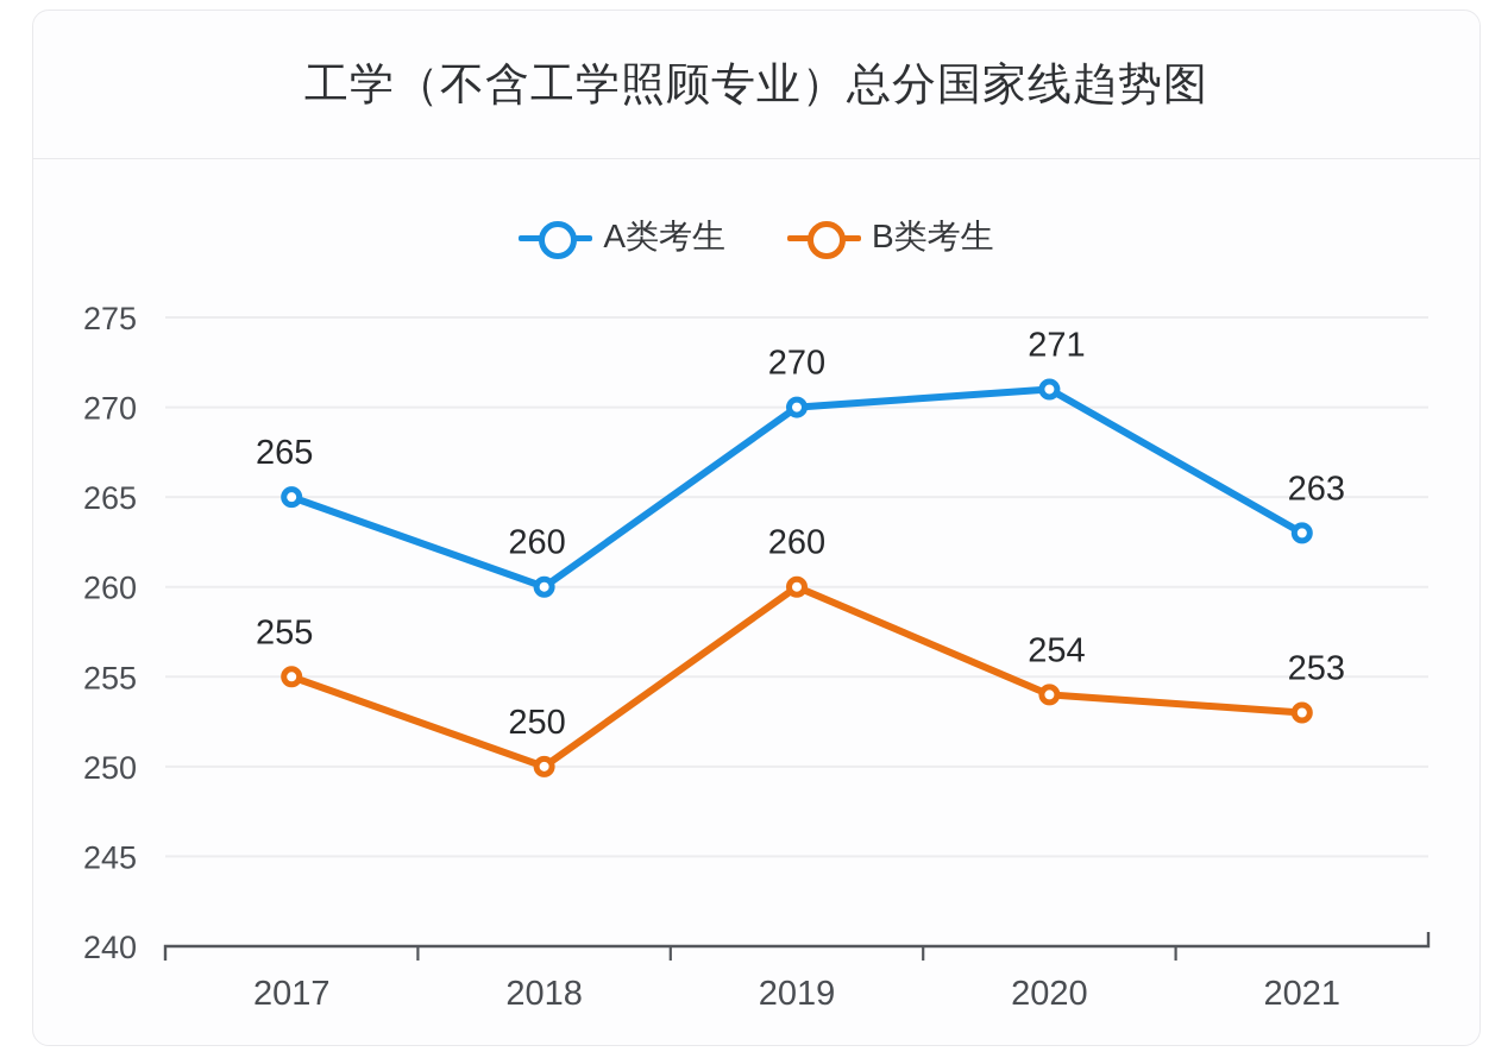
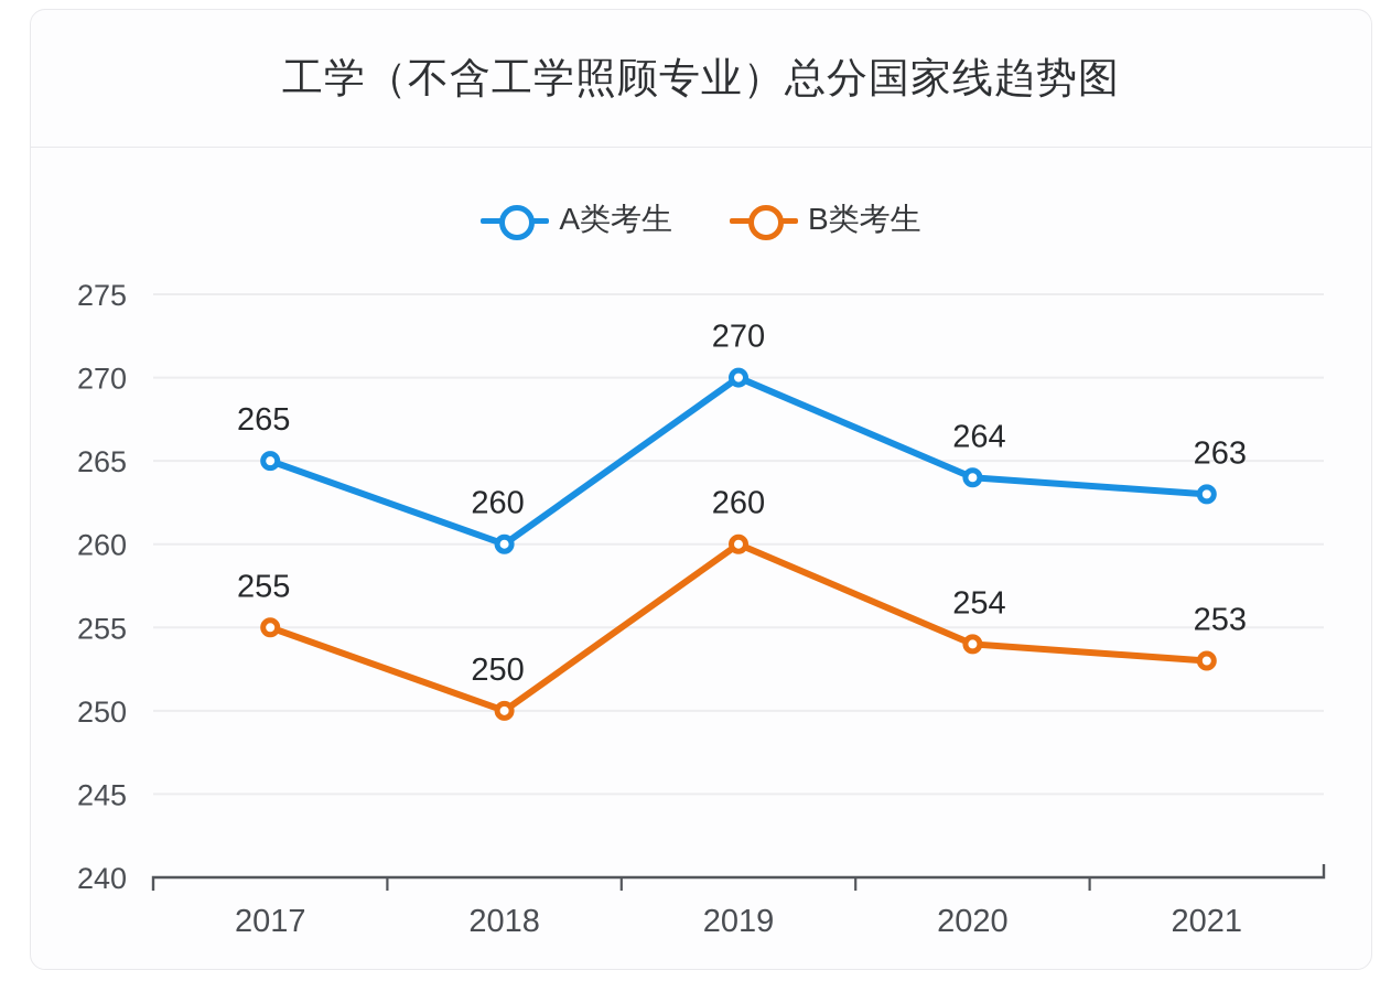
A类考生/2020: 271 -> 264
